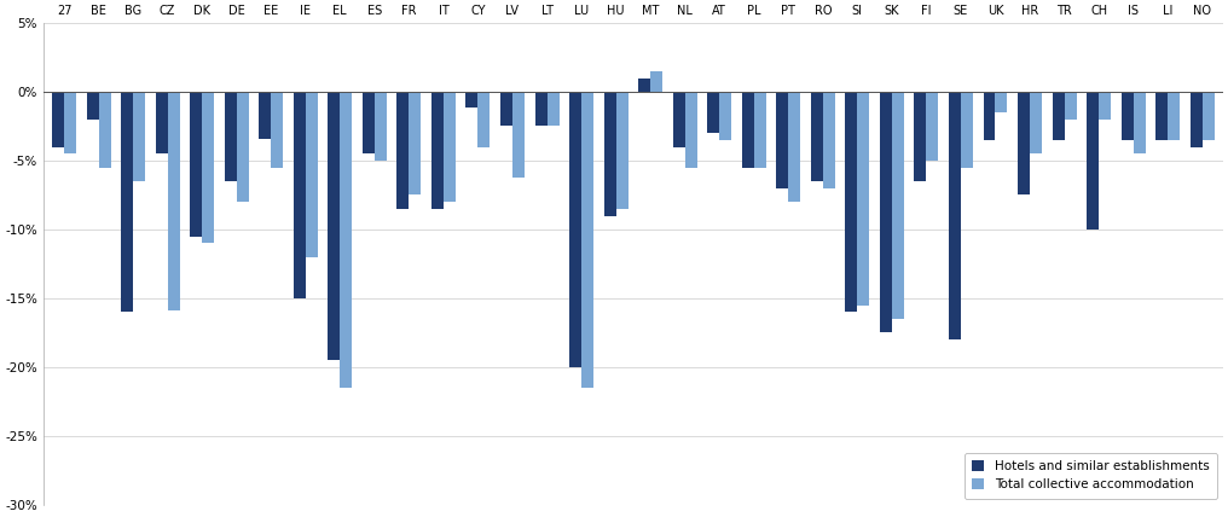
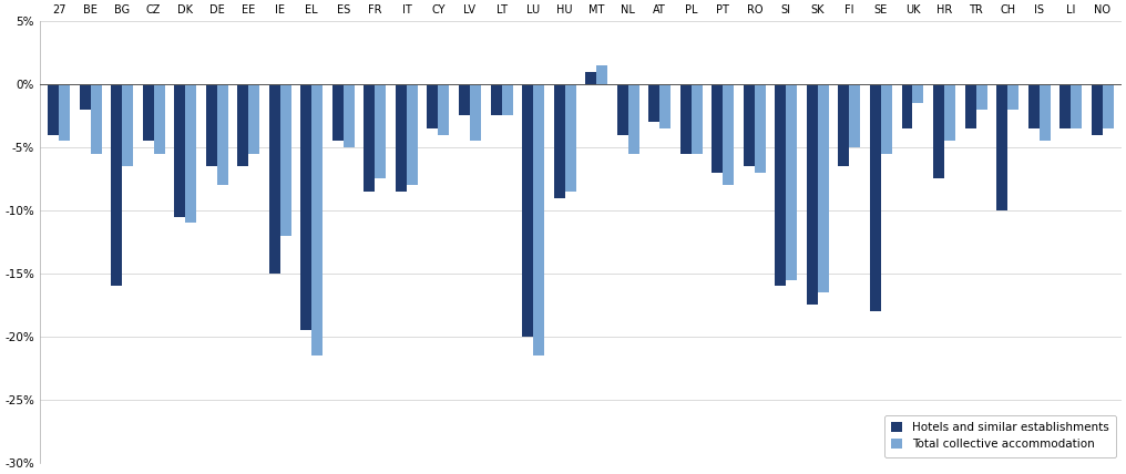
Total collective accommodation/CZ: -15.9% -> -5.5%
Hotels and similar establishments/EE: -3.4% -> -6.5%
Hotels and similar establishments/CY: -1.1% -> -3.5%
Total collective accommodation/LV: -6.2% -> -4.5%
